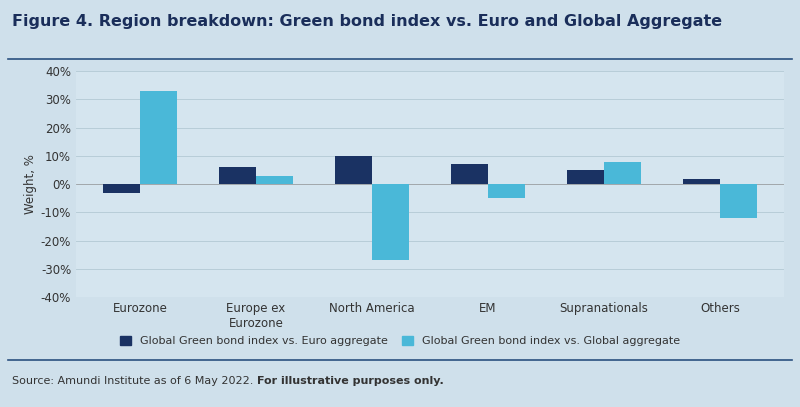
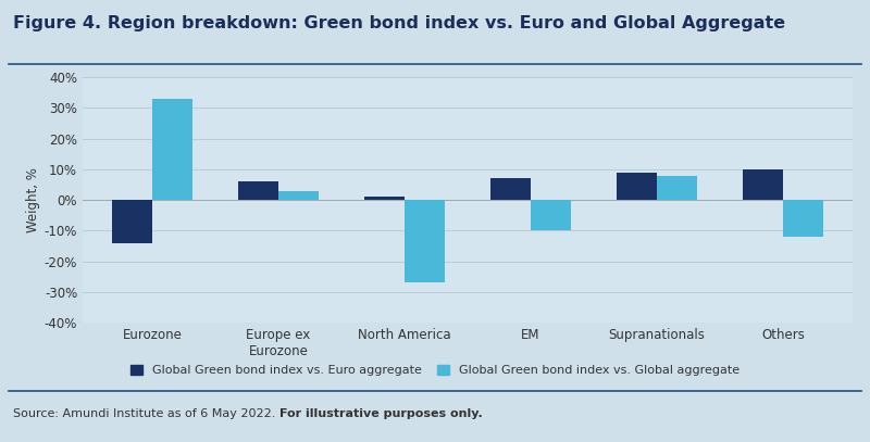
Global Green bond index vs. Euro aggregate/Eurozone: -3% -> -14%
Global Green bond index vs. Euro aggregate/North America: 10% -> 1%
Global Green bond index vs. Global aggregate/EM: -5% -> -10%
Global Green bond index vs. Euro aggregate/Supranationals: 5% -> 9%
Global Green bond index vs. Euro aggregate/Others: 2% -> 10%
